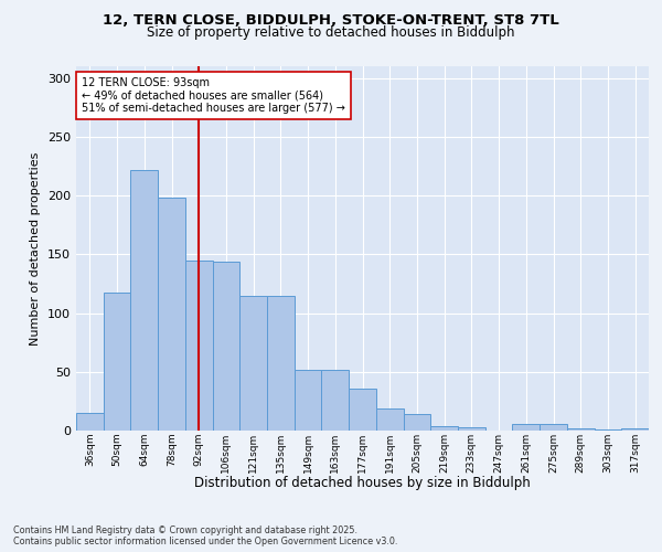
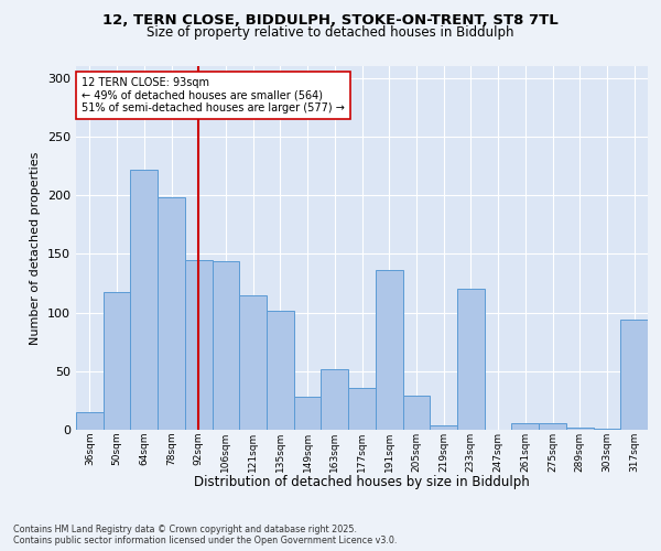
135sqm: 115 -> 101
149sqm: 52 -> 28
191sqm: 19 -> 136
205sqm: 14 -> 29
233sqm: 3 -> 120
317sqm: 2 -> 94
